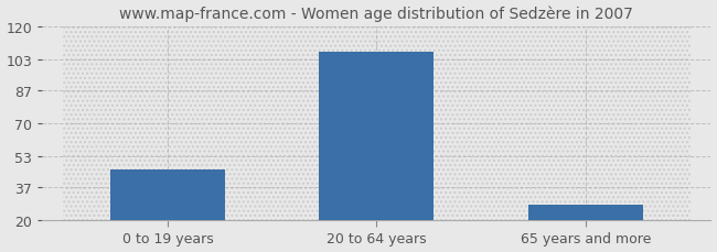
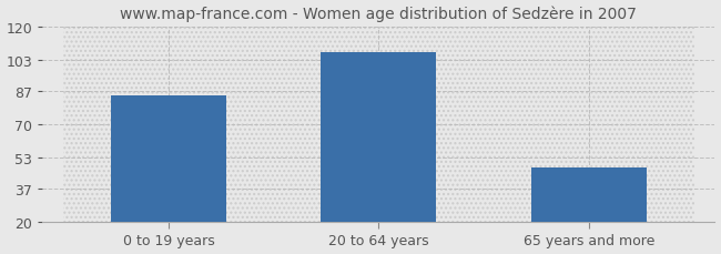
0 to 19 years: 46 -> 85
65 years and more: 28 -> 48
